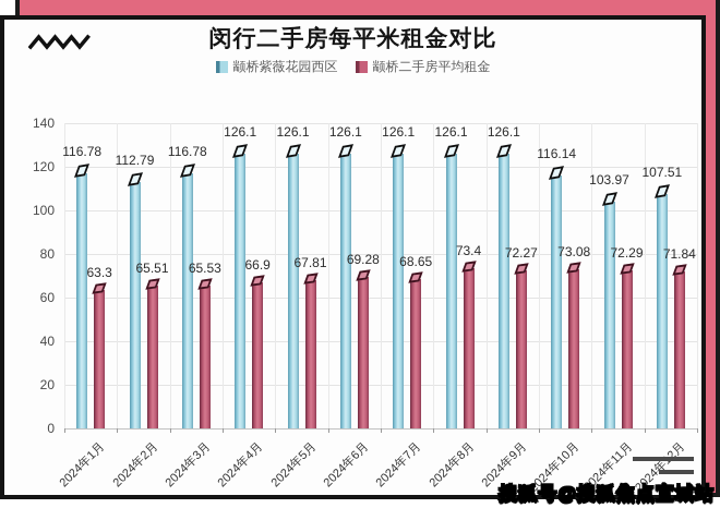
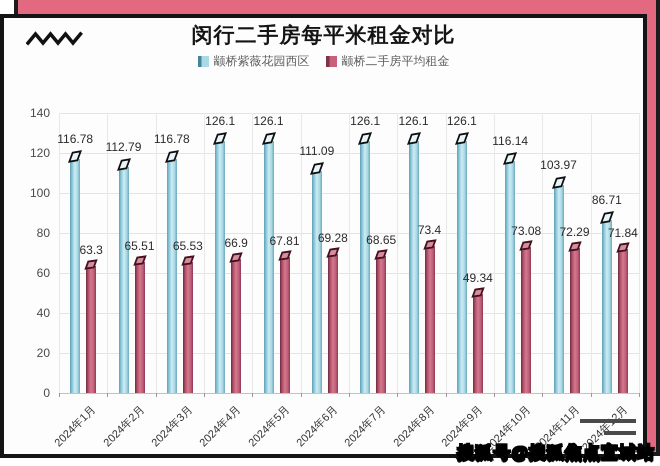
颛桥紫薇花园西区/2024年6月: 126.1 -> 111.09
颛桥二手房平均租金/2024年9月: 72.27 -> 49.34
颛桥紫薇花园西区/2024年12月: 107.51 -> 86.71
